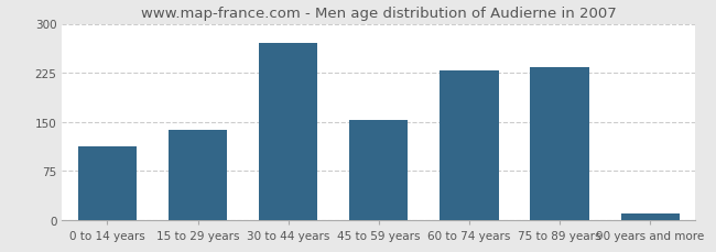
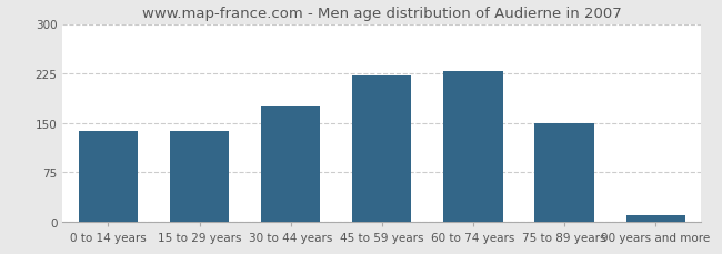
0 to 14 years: 112 -> 138
30 to 44 years: 270 -> 175
45 to 59 years: 152 -> 222
75 to 89 years: 234 -> 150
